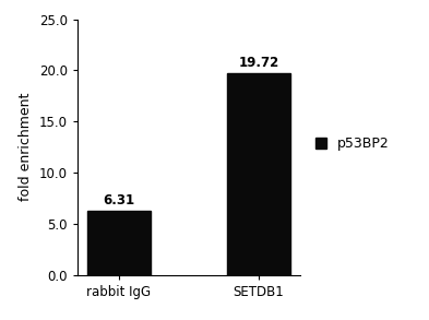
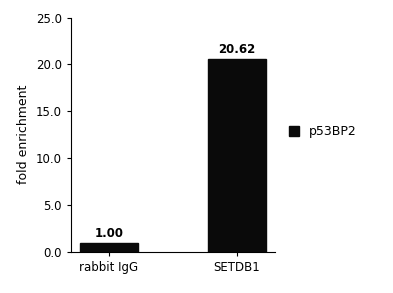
rabbit IgG: 6.31 -> 1.00
SETDB1: 19.72 -> 20.62
